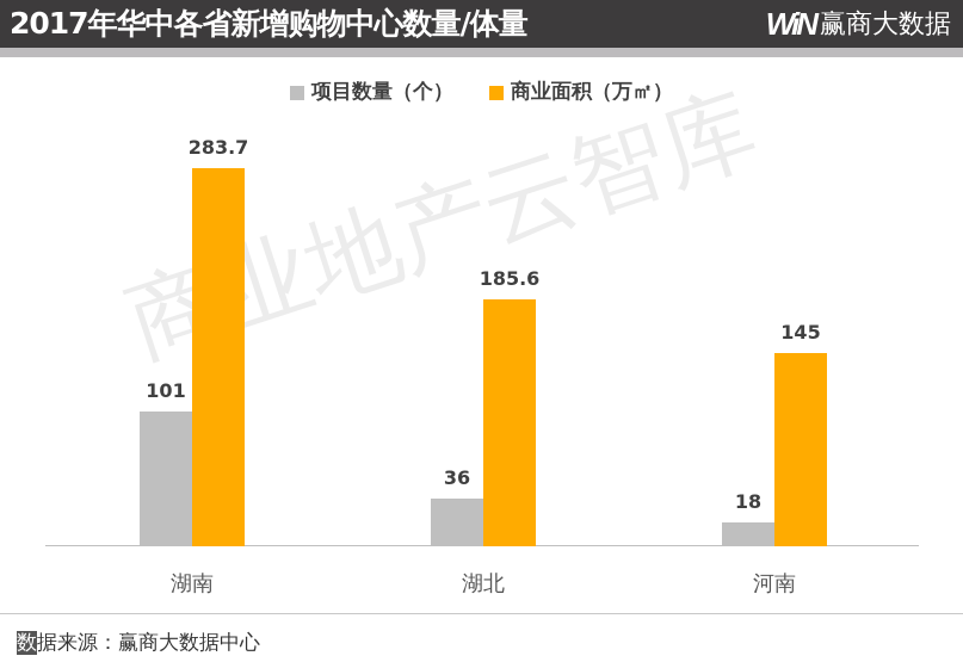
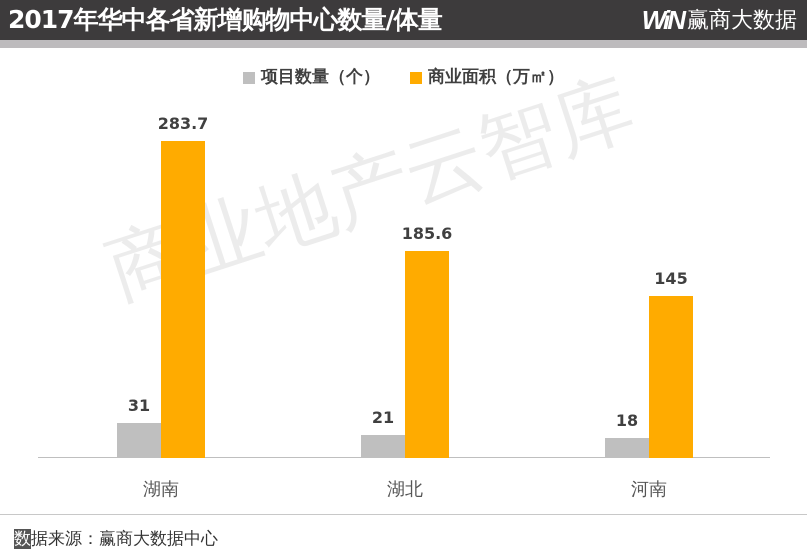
项目数量（个）/湖南: 101 -> 31
项目数量（个）/湖北: 36 -> 21
